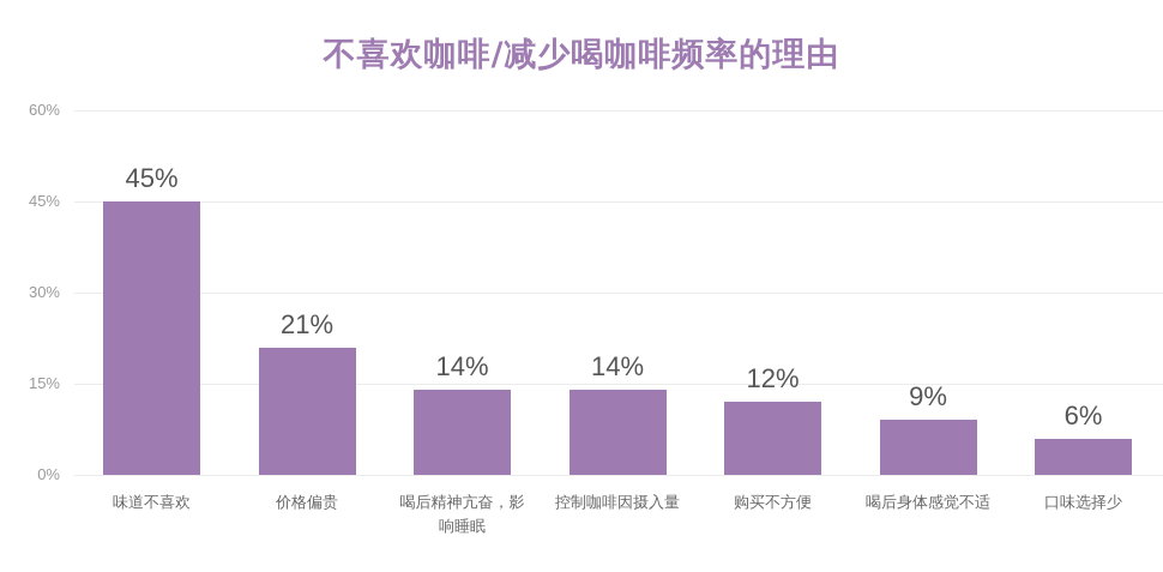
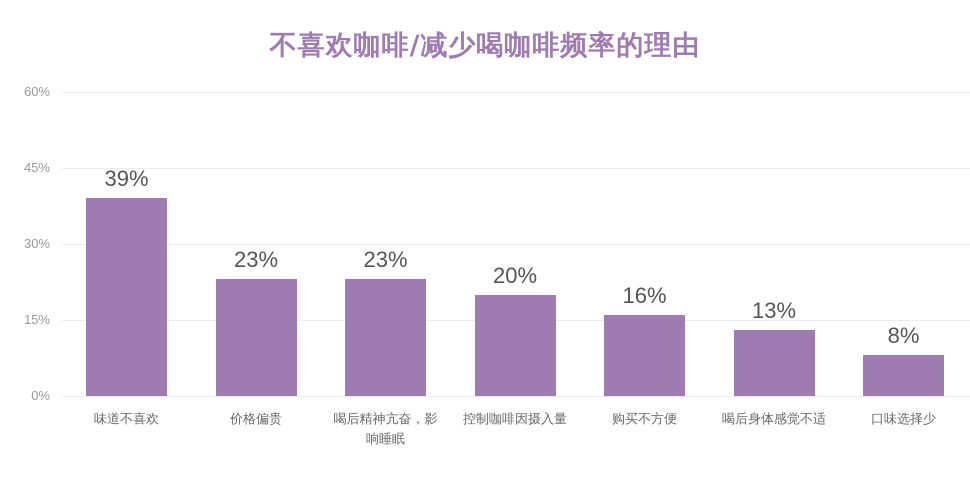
味道不喜欢: 45% -> 39%
价格偏贵: 21% -> 23%
喝后精神亢奋，影响睡眠: 14% -> 23%
控制咖啡因摄入量: 14% -> 20%
购买不方便: 12% -> 16%
喝后身体感觉不适: 9% -> 13%
口味选择少: 6% -> 8%
